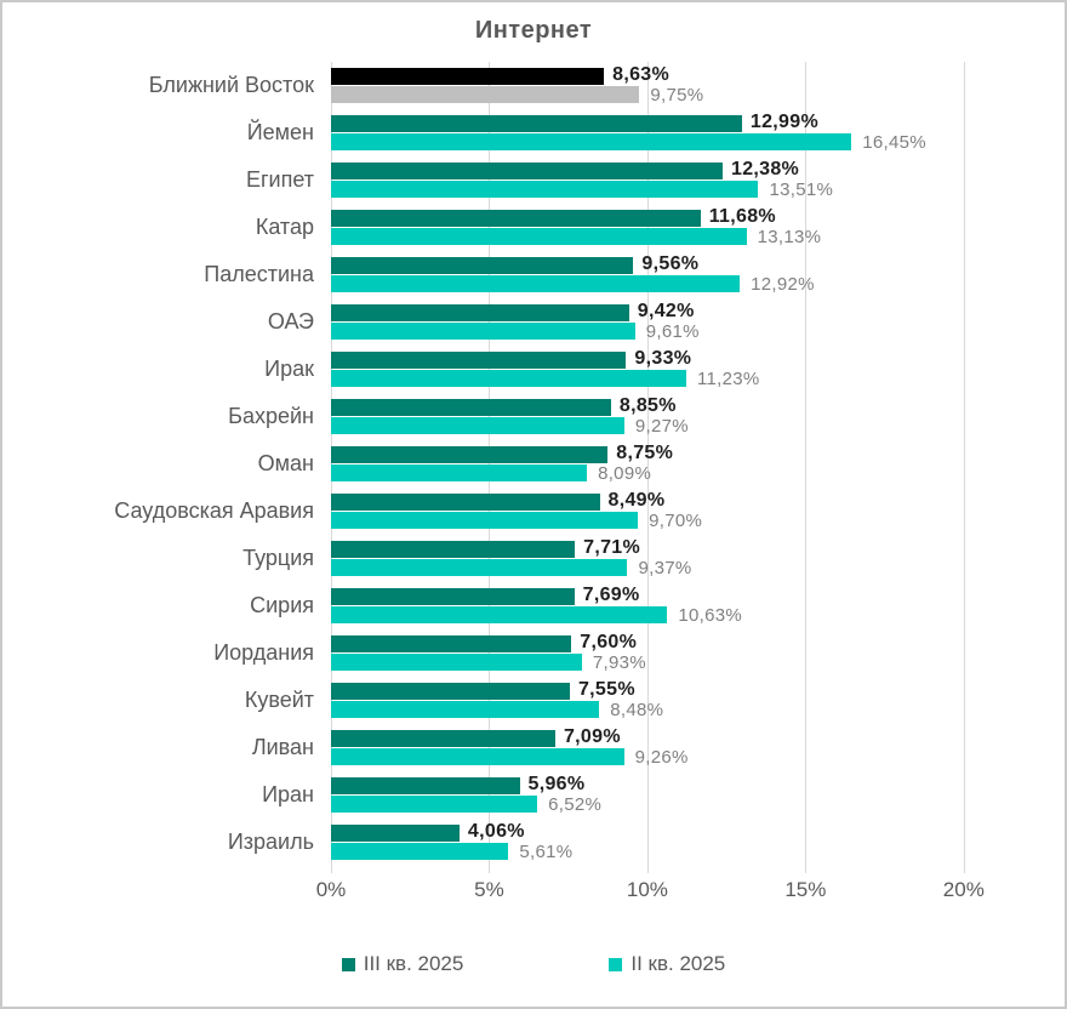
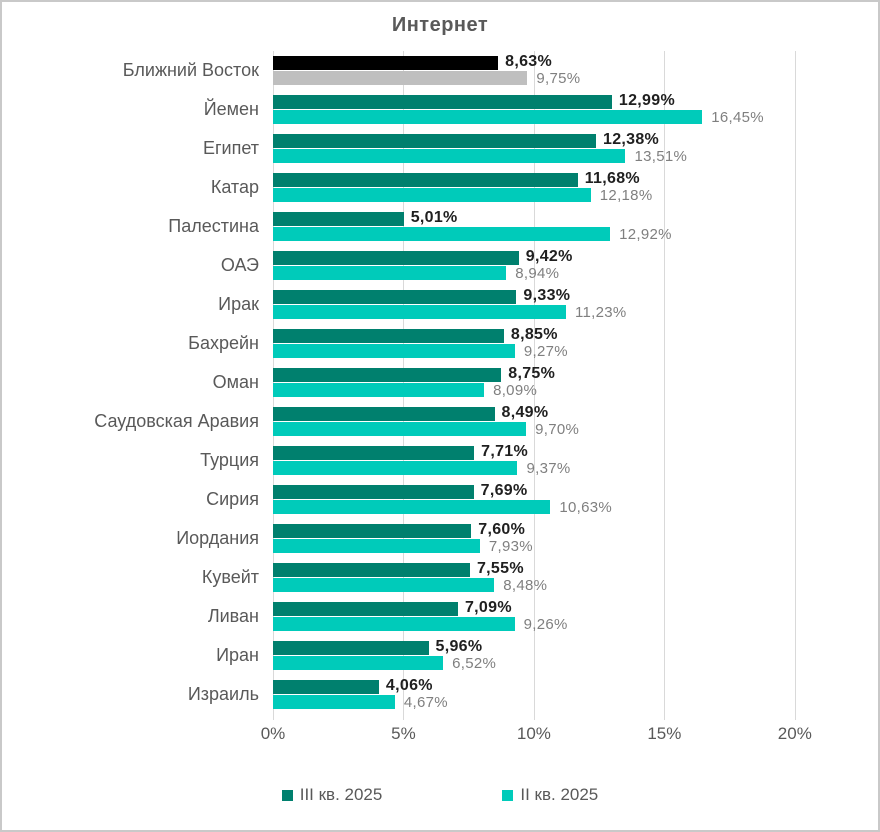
II кв. 2025/Катар: 13,13% -> 12,18%
III кв. 2025/Палестина: 9,56% -> 5,01%
II кв. 2025/ОАЭ: 9,61% -> 8,94%
II кв. 2025/Израиль: 5,61% -> 4,67%
